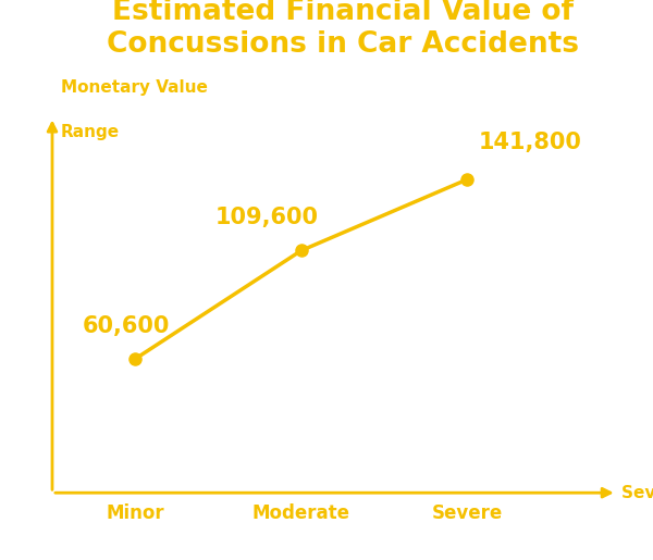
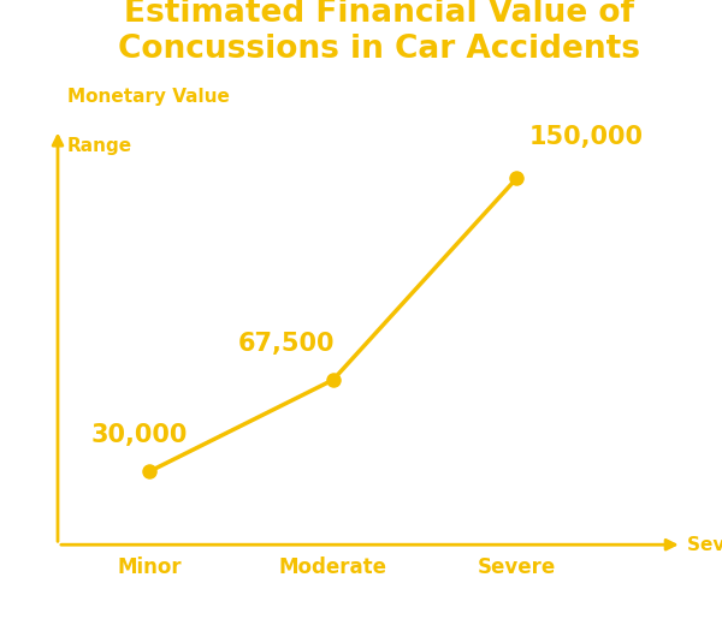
Minor: 60,600 -> 30,000
Moderate: 109,600 -> 67,500
Severe: 141,800 -> 150,000
